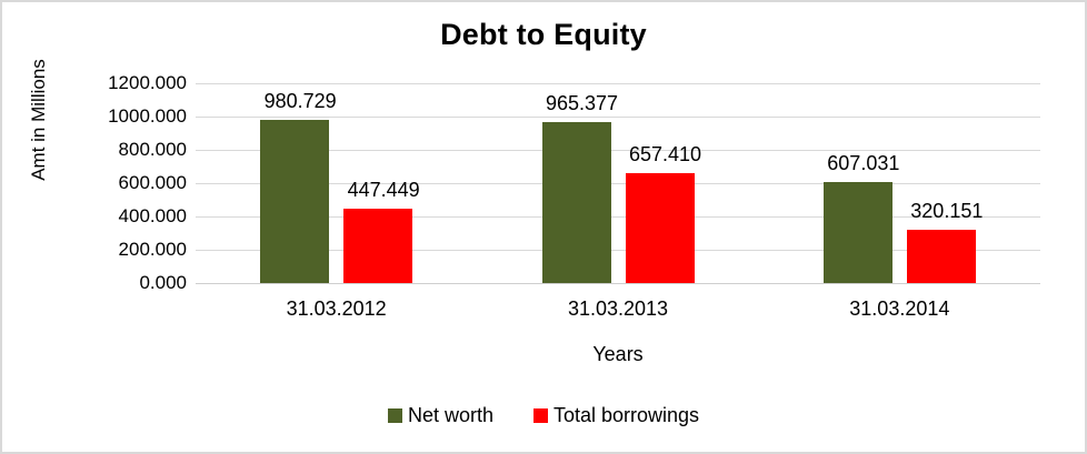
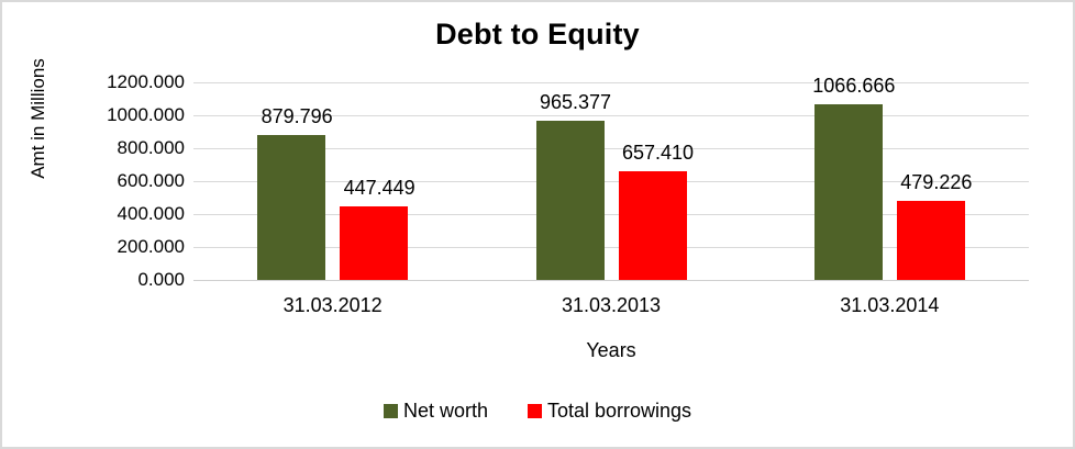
Net worth/31.03.2012: 980.729 -> 879.796
Net worth/31.03.2014: 607.031 -> 1066.666
Total borrowings/31.03.2014: 320.151 -> 479.226
